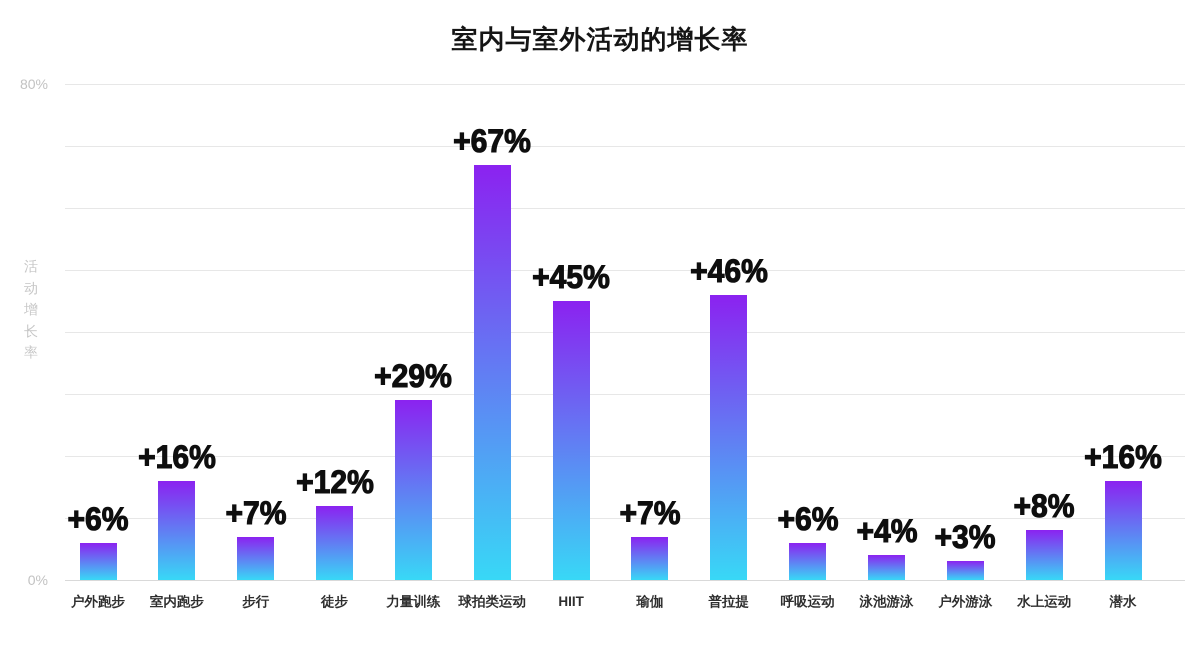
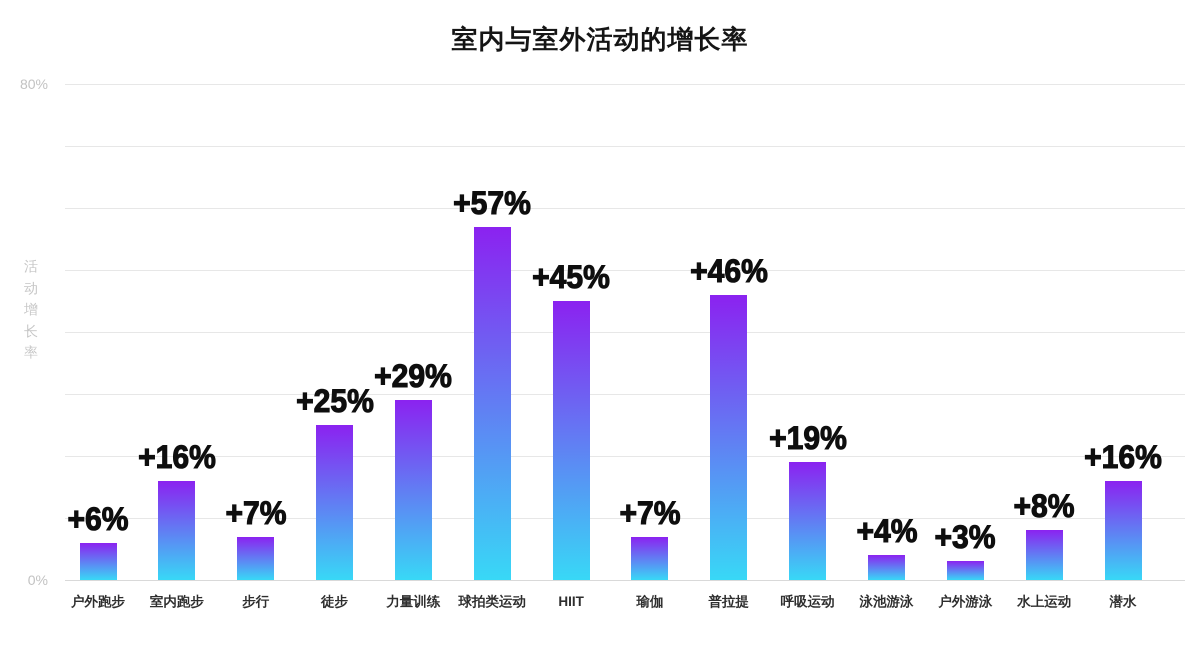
徒步: +12% -> +25%
球拍类运动: +67% -> +57%
呼吸运动: +6% -> +19%
